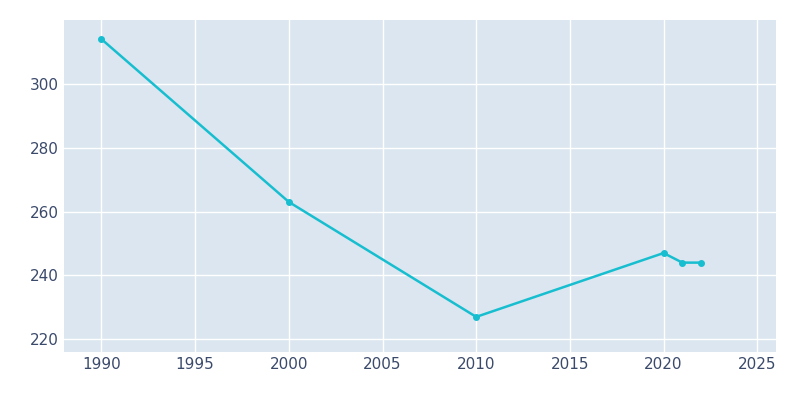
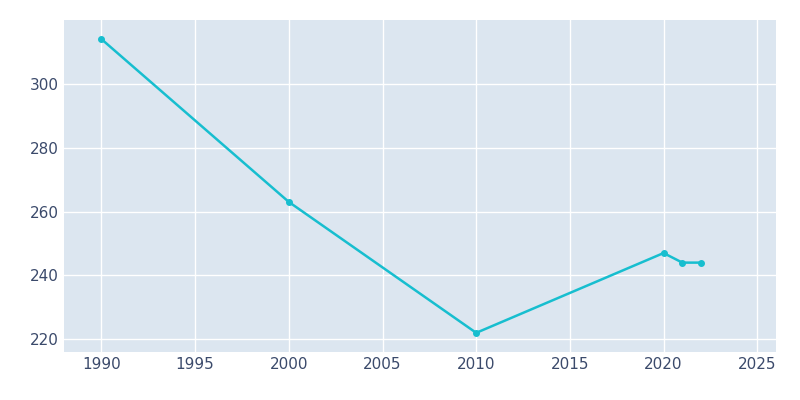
2010: 227 -> 222
